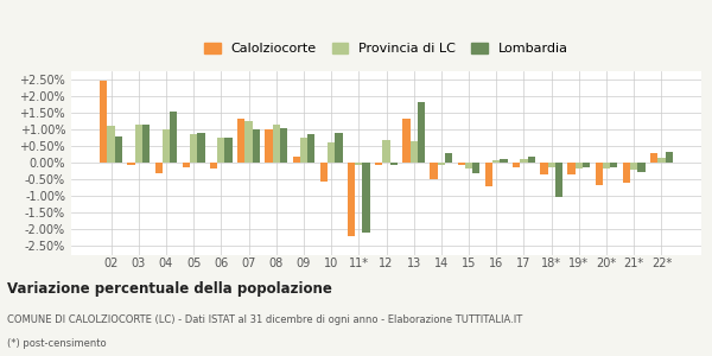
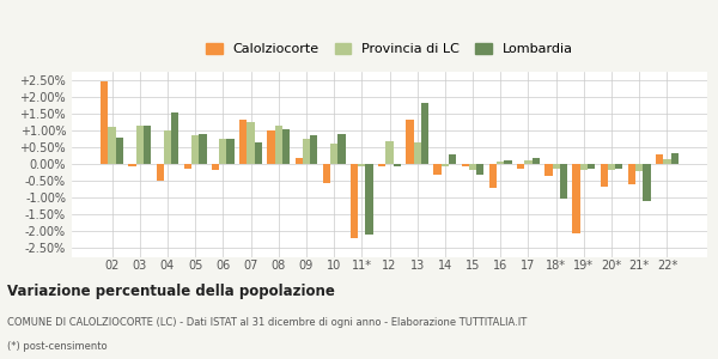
Calolziocorte/04: -0.30% -> -0.50%
Lombardia/07: 1.00% -> 0.65%
Calolziocorte/14: -0.48% -> -0.30%
Calolziocorte/19*: -0.35% -> -2.05%
Lombardia/21*: -0.28% -> -1.10%
